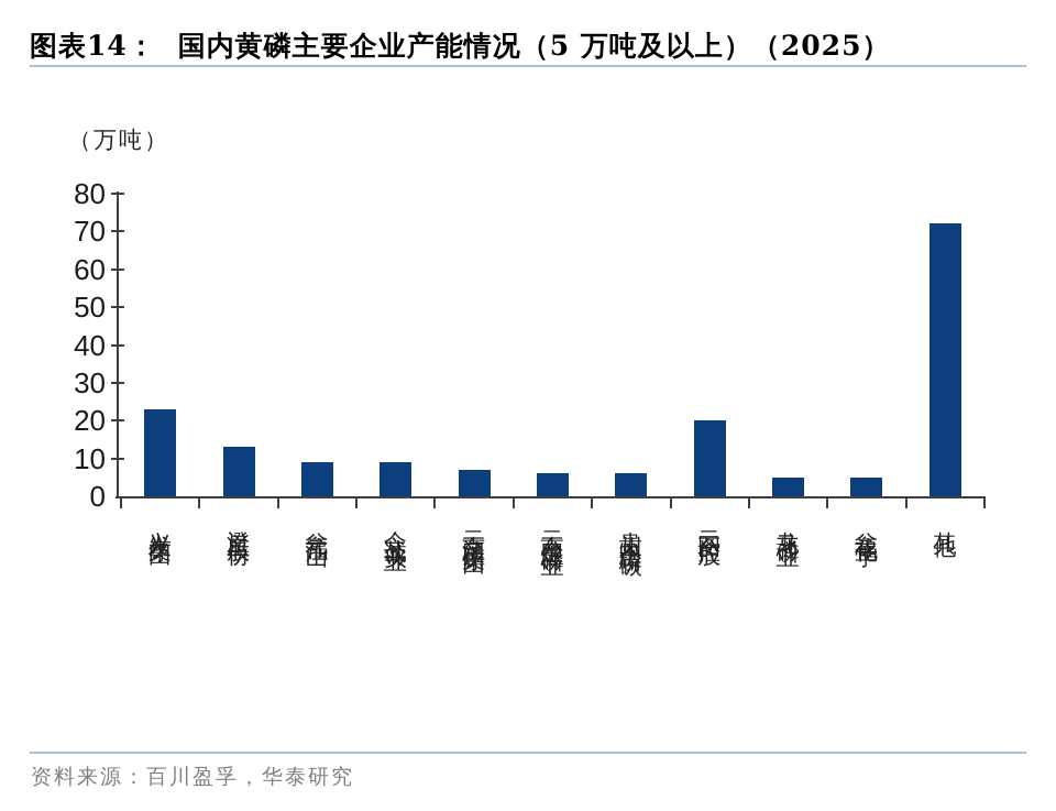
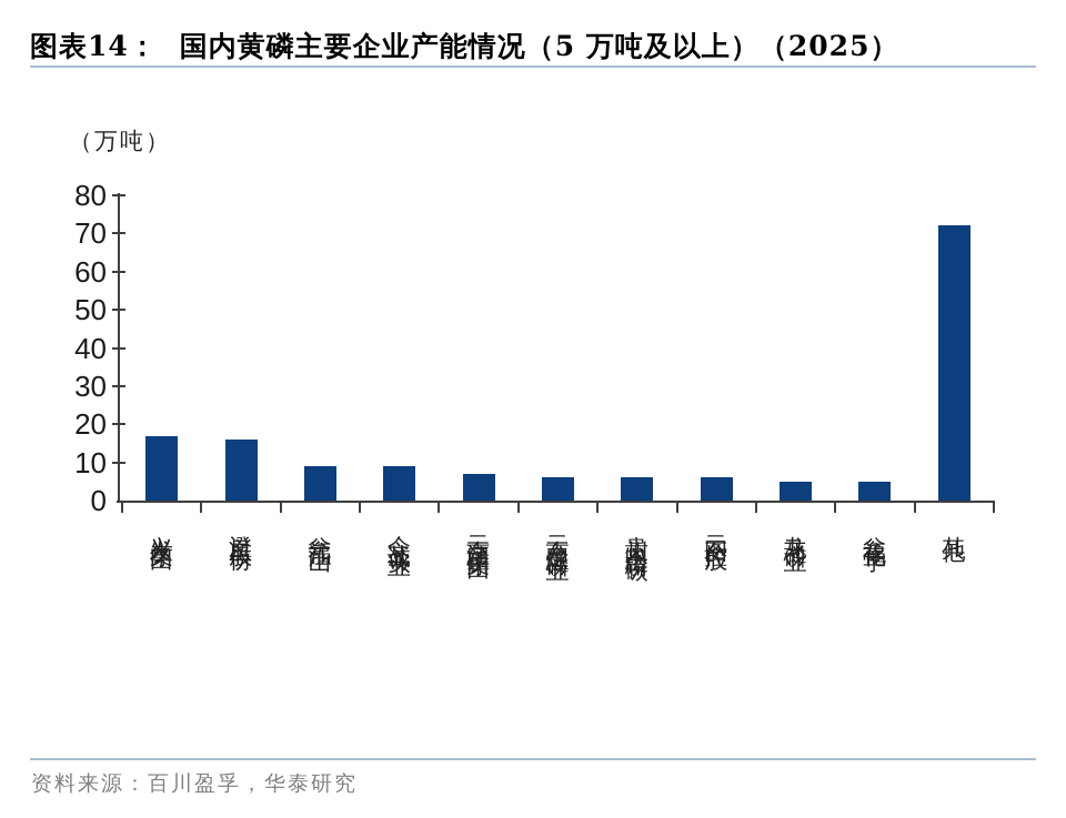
兴发集团: 23 -> 17
澄星股份: 13 -> 16
云图控股: 20 -> 6
